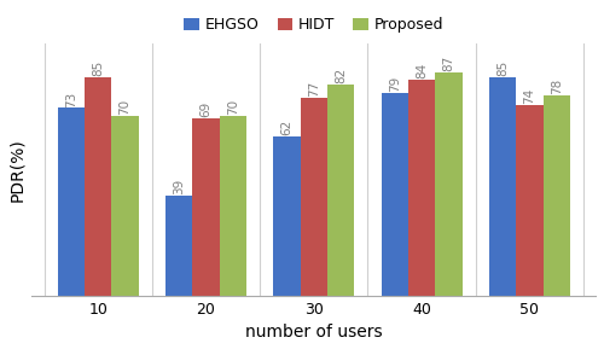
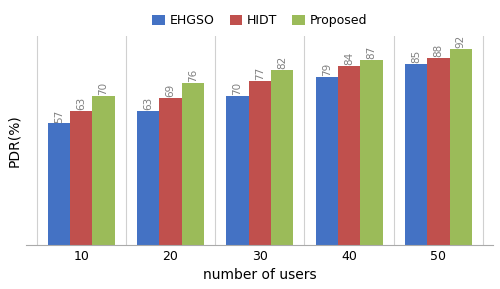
EHGSO/10: 73 -> 57
HIDT/10: 85 -> 63
EHGSO/20: 39 -> 63
Proposed/20: 70 -> 76
EHGSO/30: 62 -> 70
HIDT/50: 74 -> 88
Proposed/50: 78 -> 92
